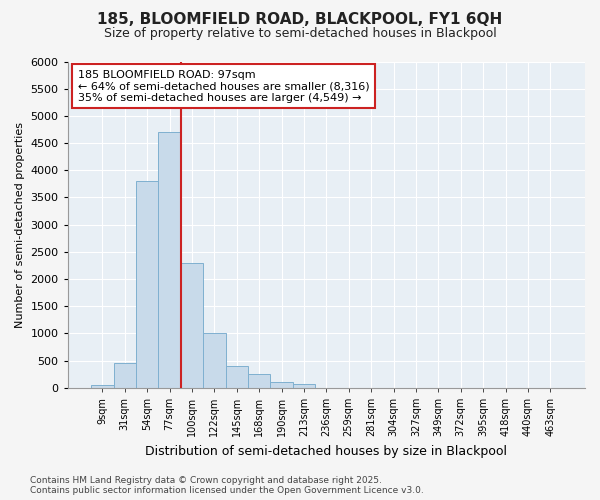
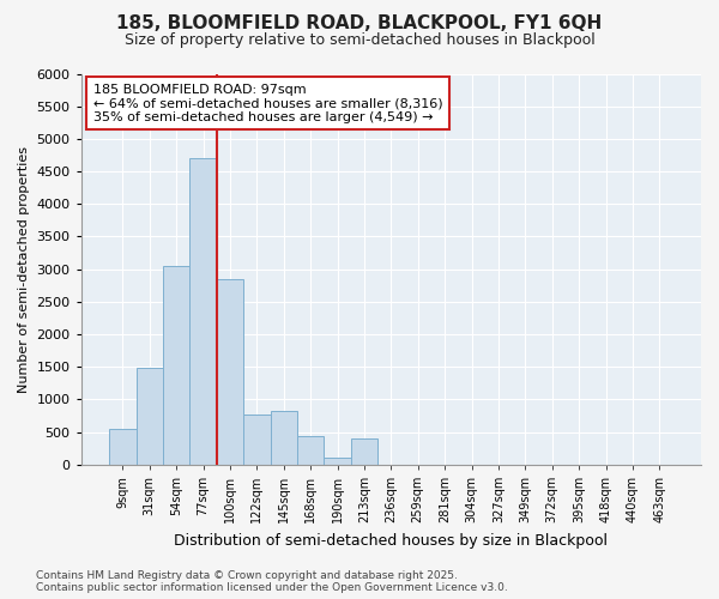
9sqm: 50 -> 540
31sqm: 450 -> 1480
54sqm: 3800 -> 3040
100sqm: 2300 -> 2840
122sqm: 1000 -> 760
145sqm: 400 -> 820
168sqm: 250 -> 440
213sqm: 80 -> 400
